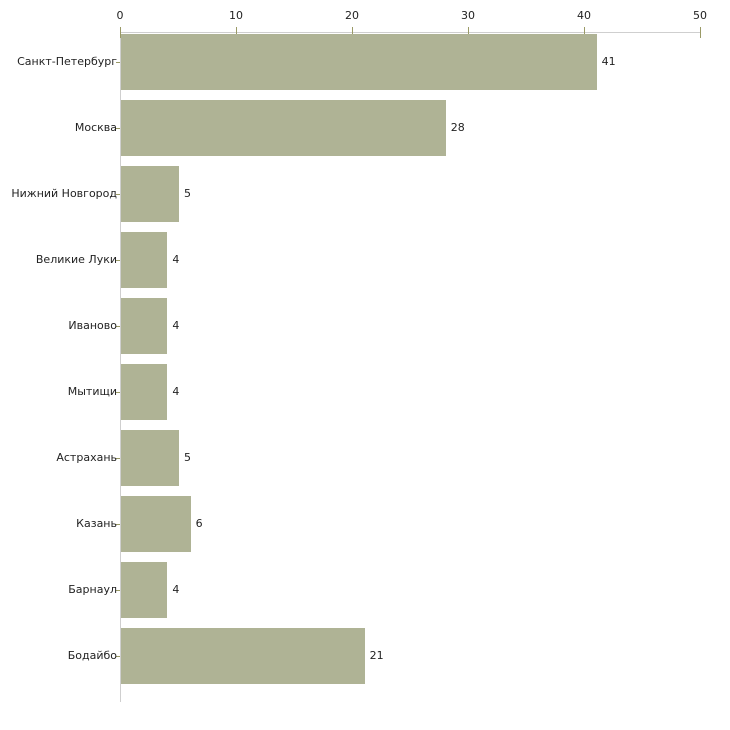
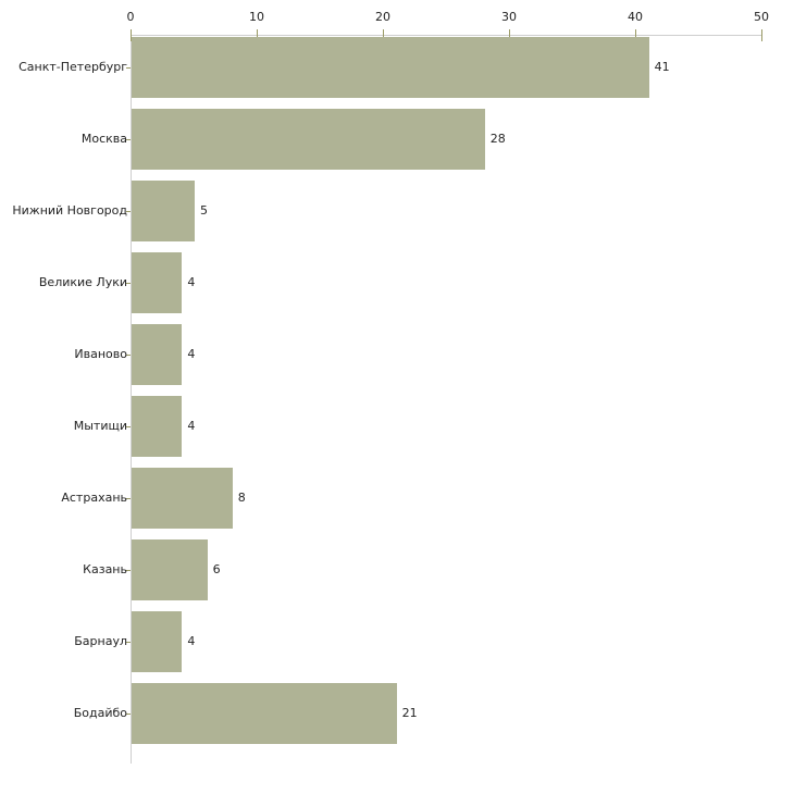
Астрахань: 5 -> 8
